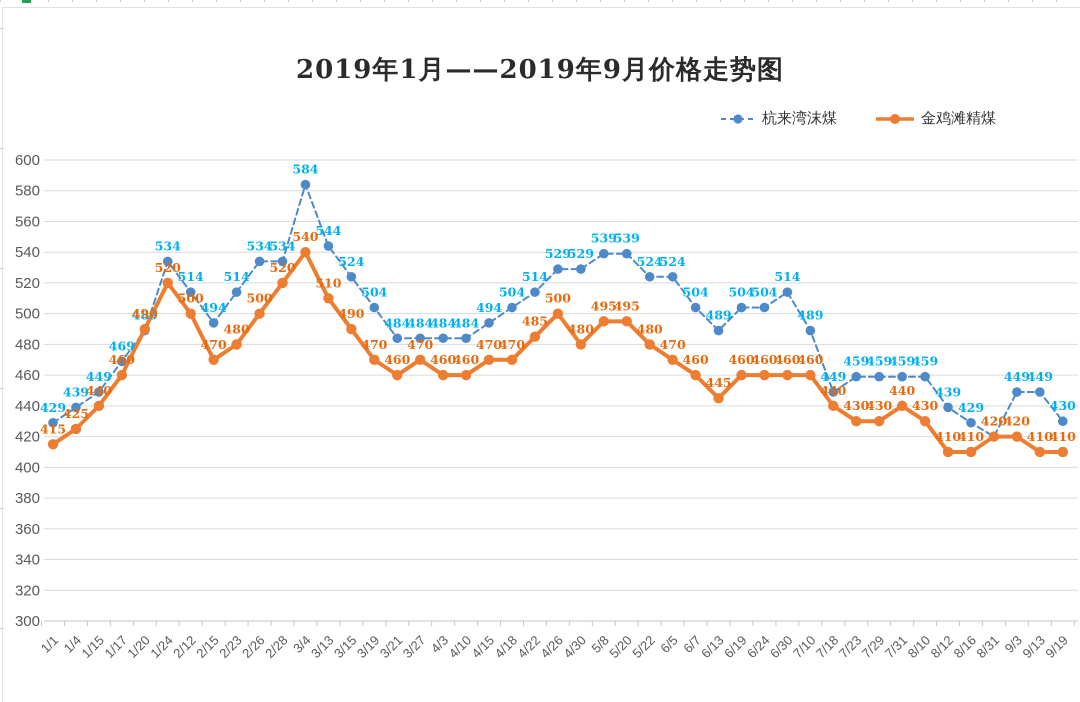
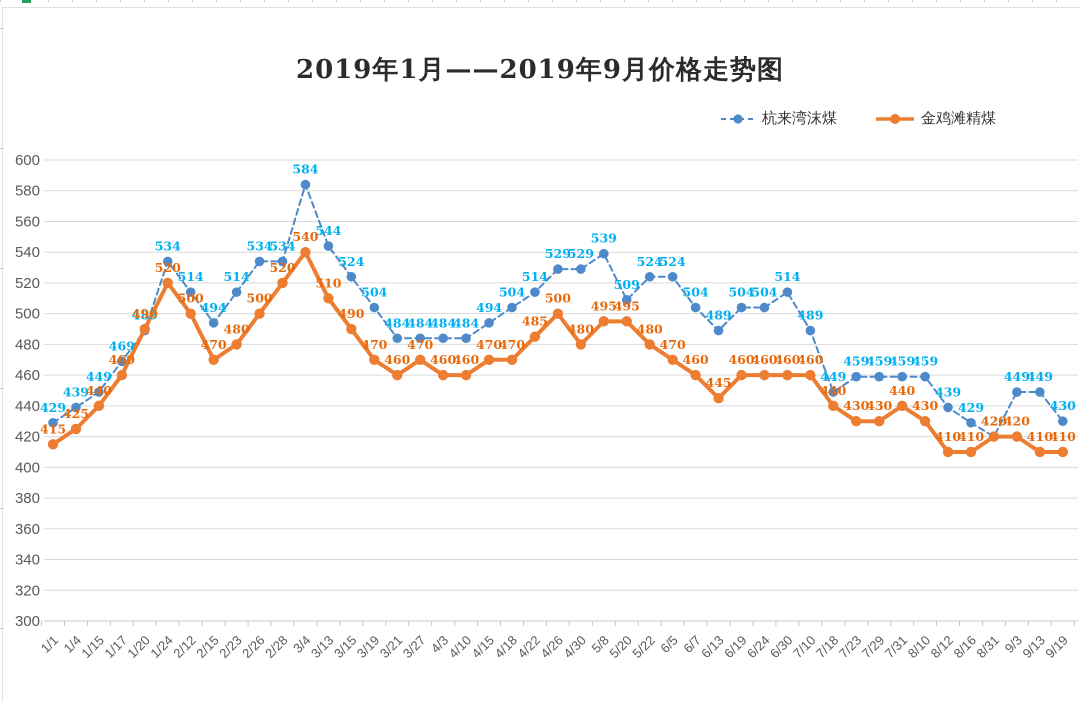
杭来湾沫煤/5/20: 539 -> 509
